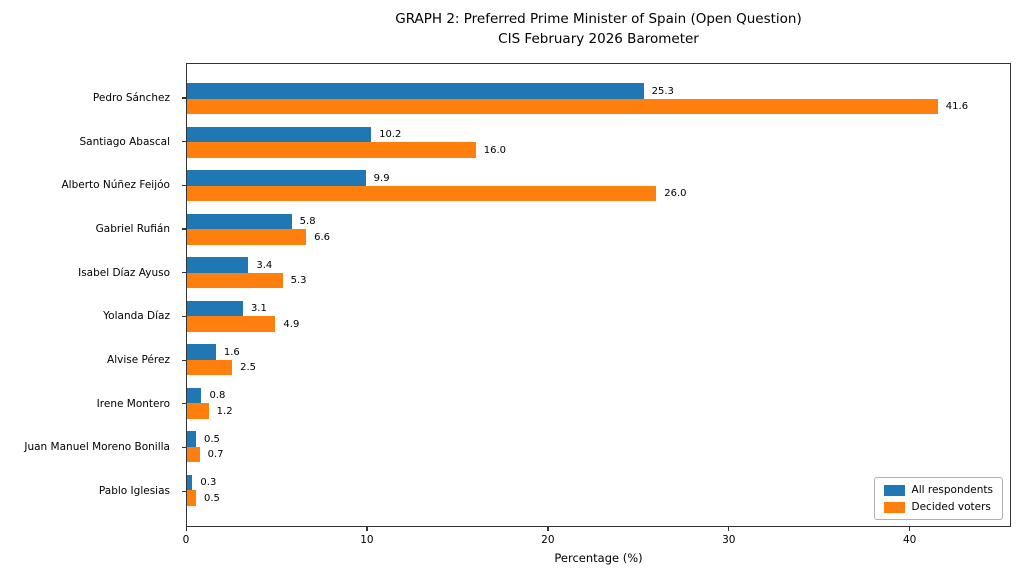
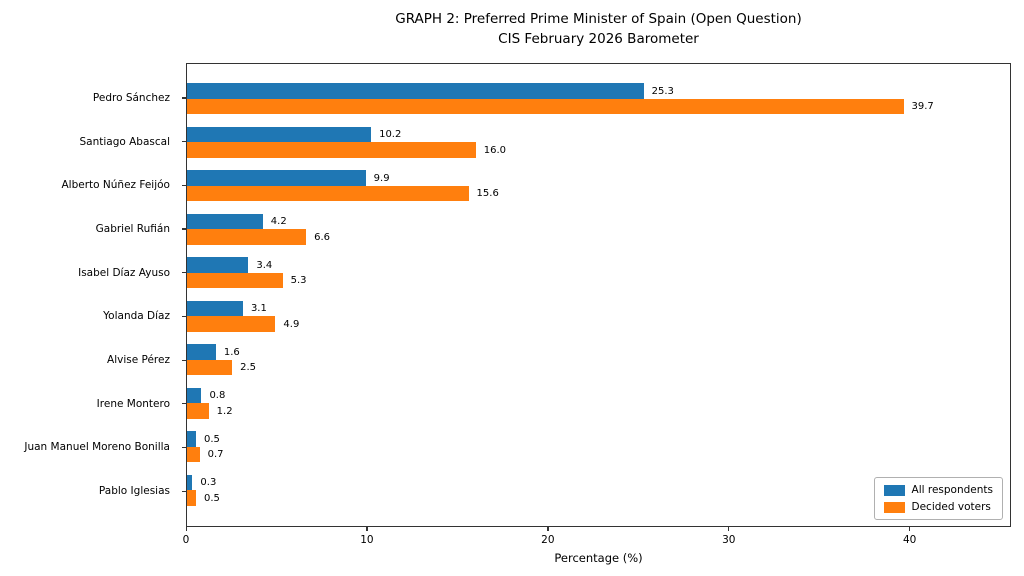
Decided voters/Pedro Sánchez: 41.6 -> 39.7
Decided voters/Alberto Núñez Feijóo: 26.0 -> 15.6
All respondents/Gabriel Rufián: 5.8 -> 4.2
